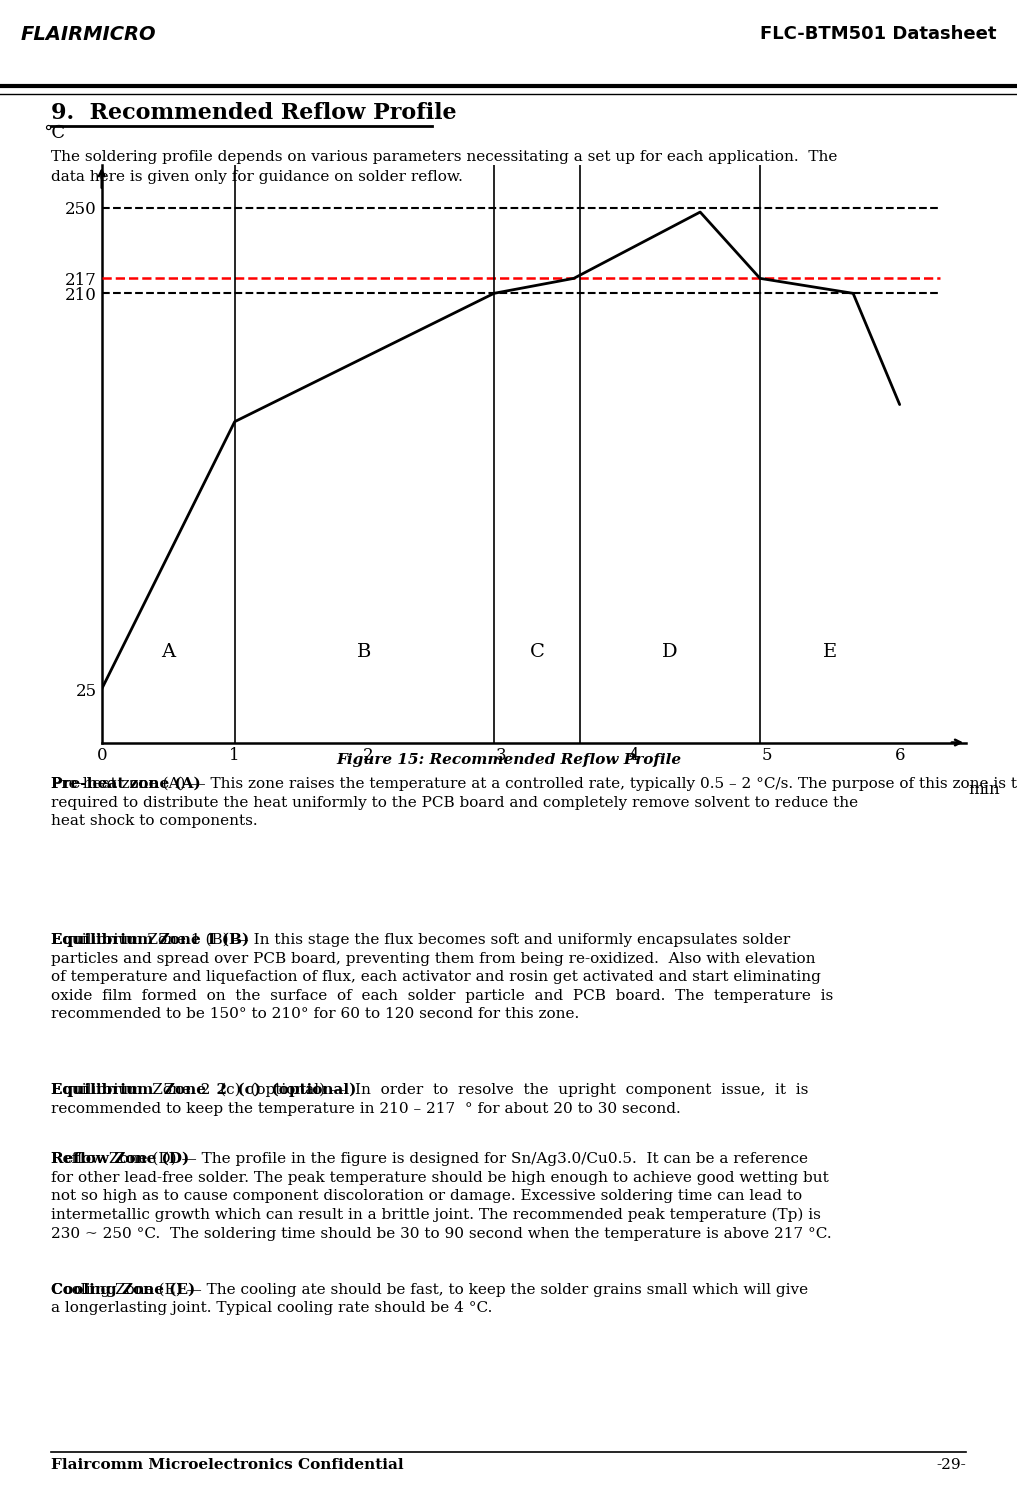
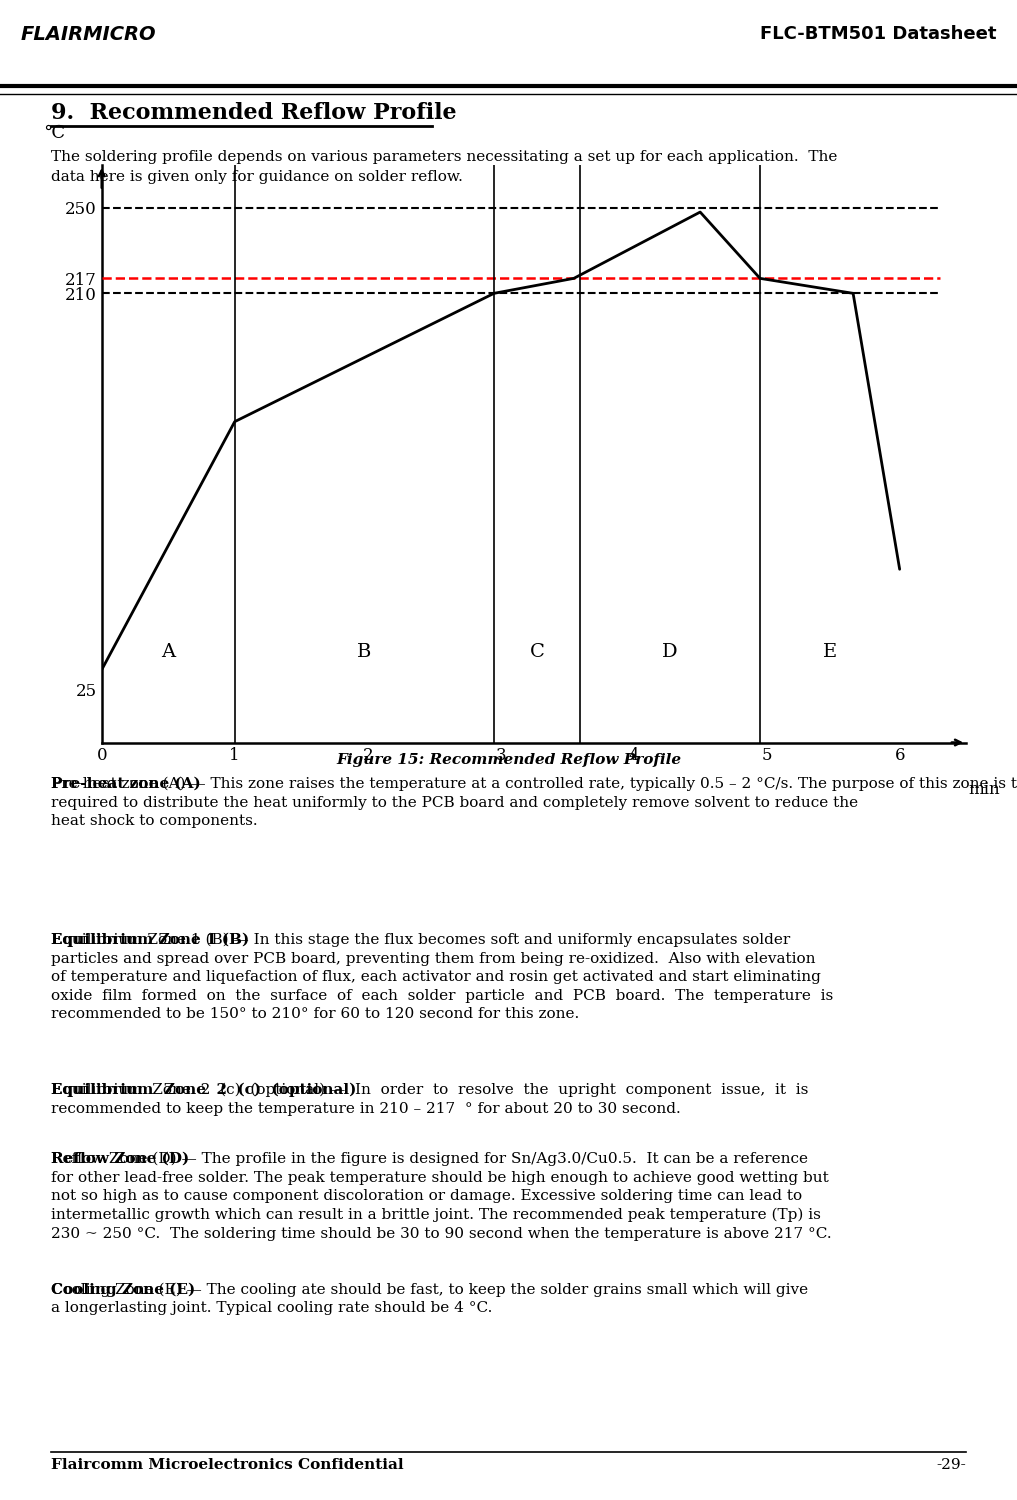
0: 25 -> 34
6: 158 -> 81
